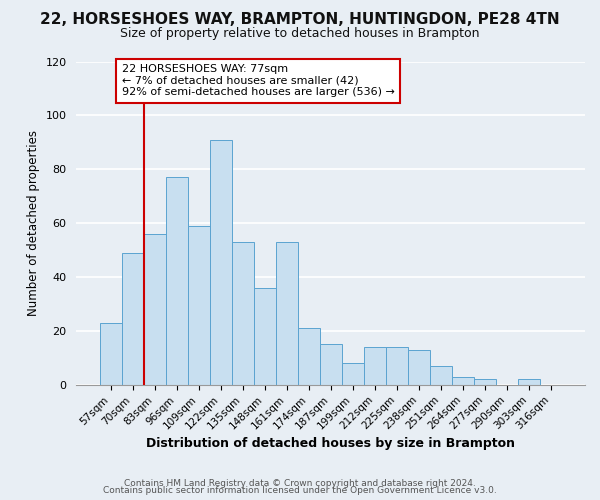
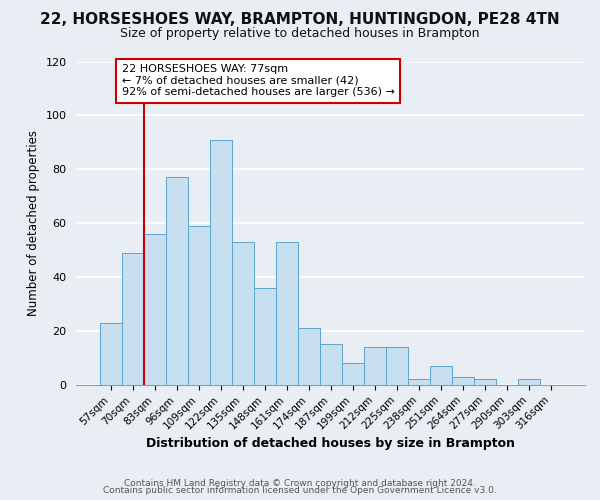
238sqm: 13 -> 2
